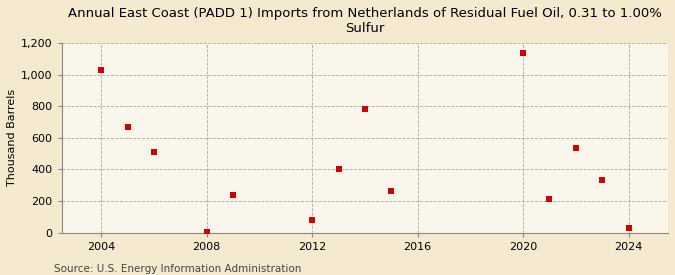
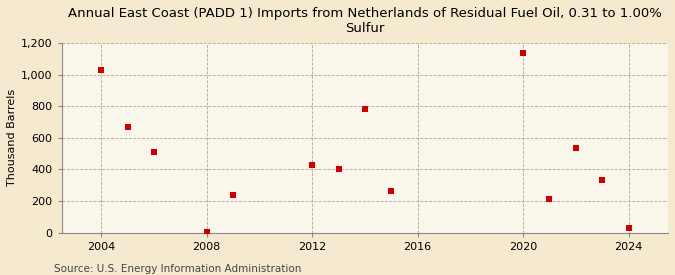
2012: 80 -> 430
